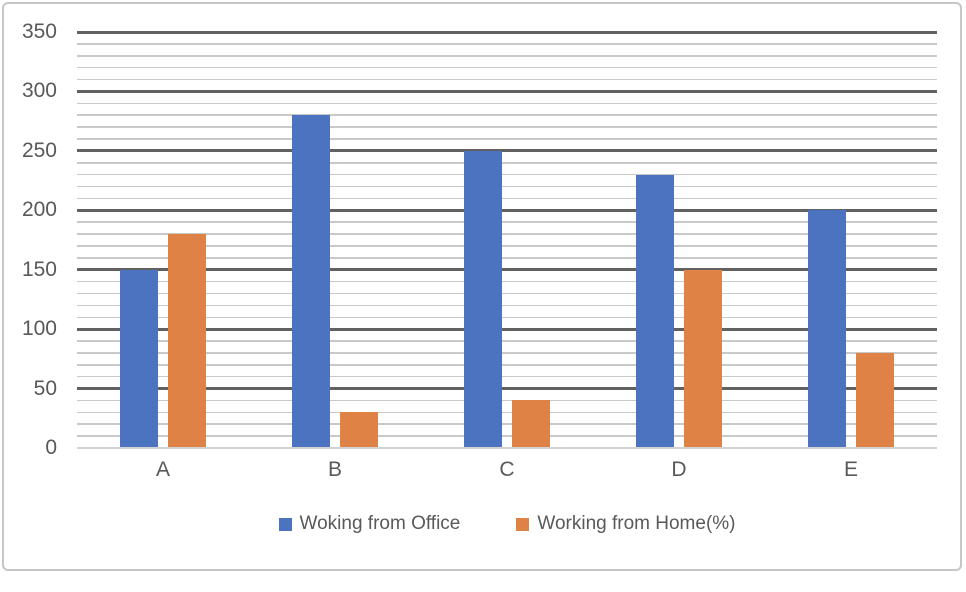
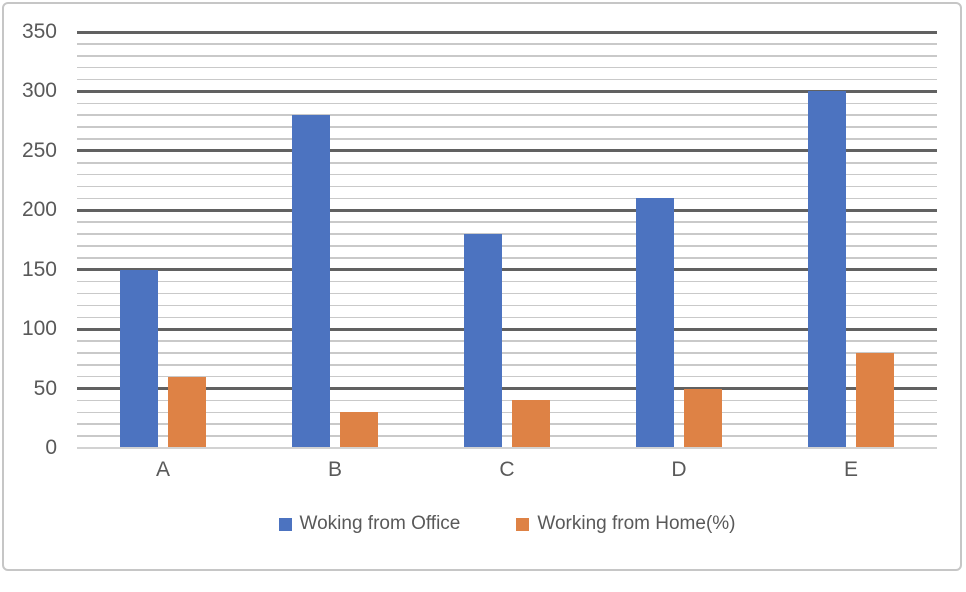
Working from Home(%)/A: 180 -> 60
Woking from Office/C: 250 -> 180
Woking from Office/D: 230 -> 210
Working from Home(%)/D: 150 -> 50
Woking from Office/E: 200 -> 300
